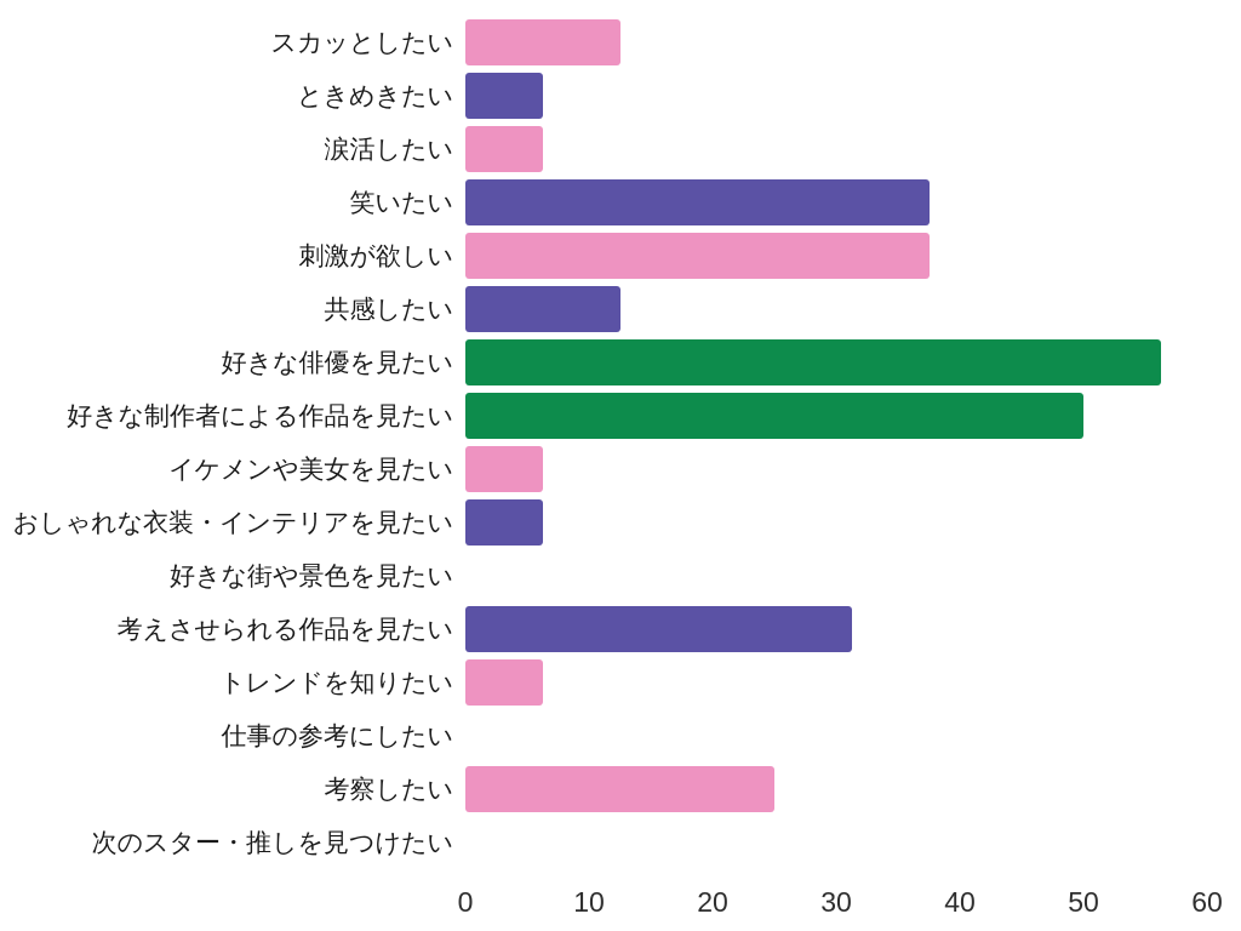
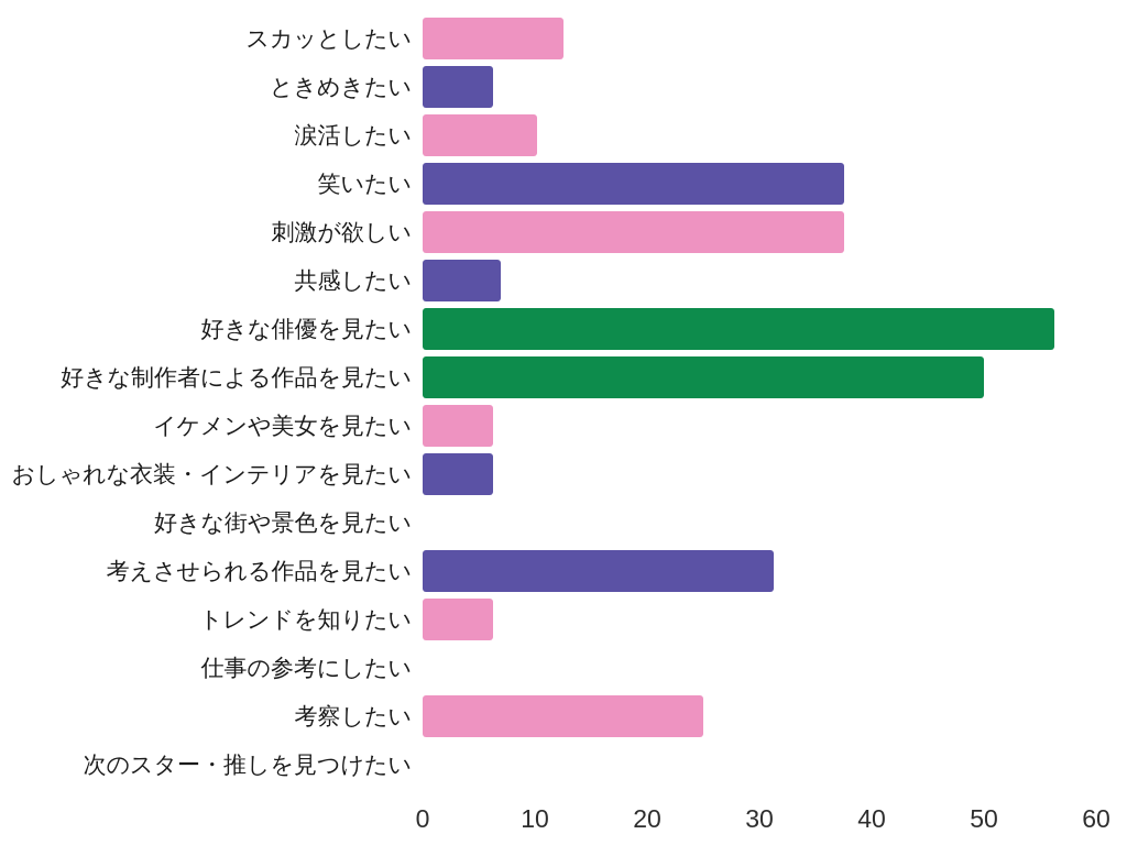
涙活したい: 6.2 -> 10.2
共感したい: 12.5 -> 7.0
